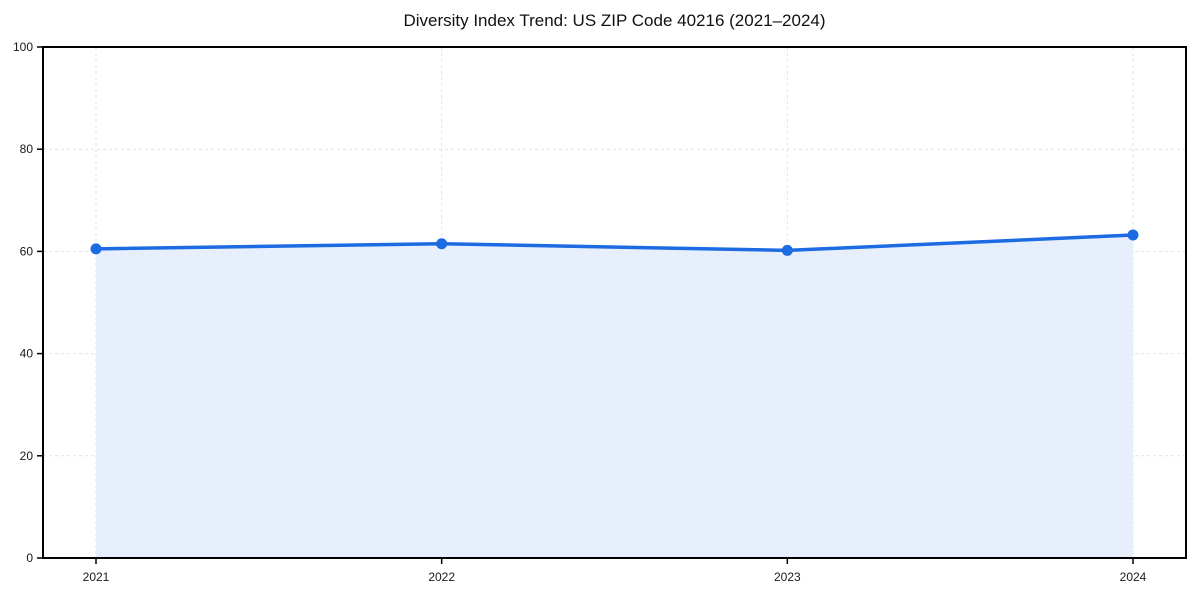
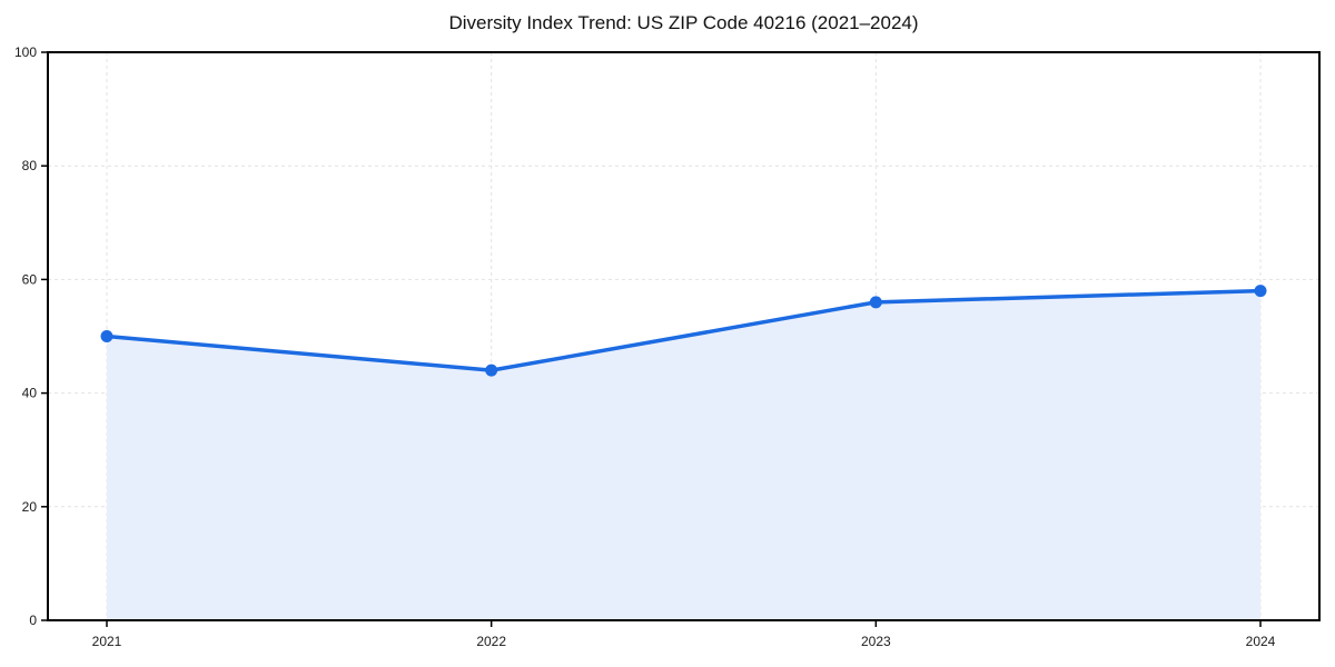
2021: 60 -> 50
2022: 62 -> 44
2023: 60 -> 56
2024: 63 -> 58
